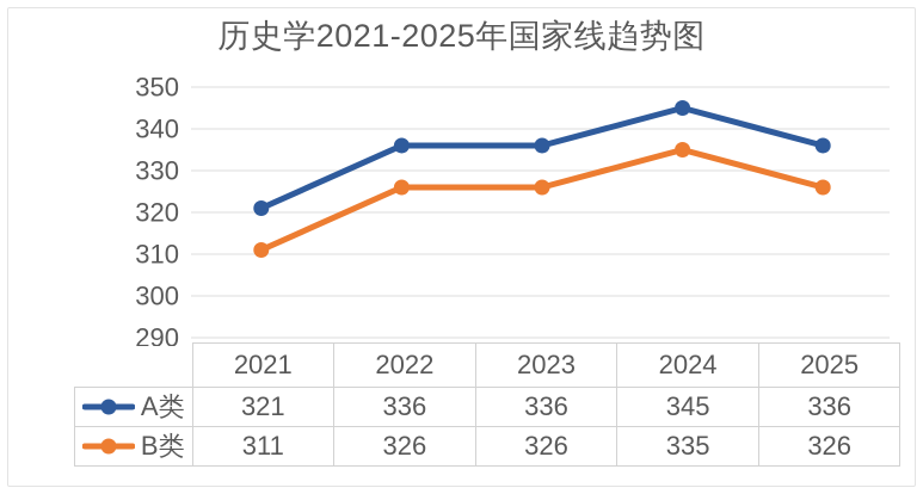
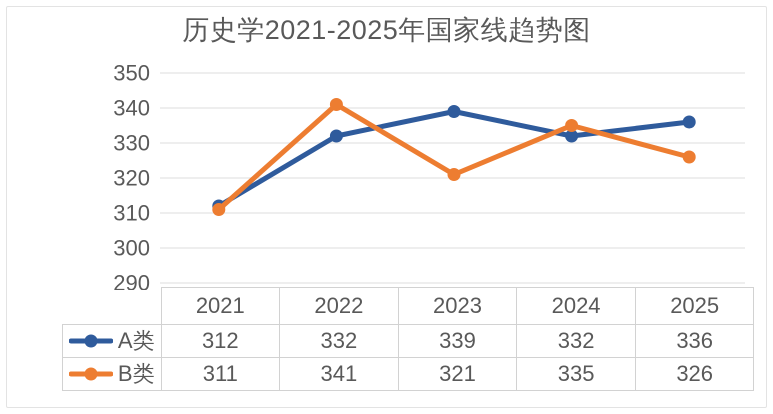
A类/2021: 321 -> 312
A类/2022: 336 -> 332
B类/2022: 326 -> 341
A类/2023: 336 -> 339
B类/2023: 326 -> 321
A类/2024: 345 -> 332
